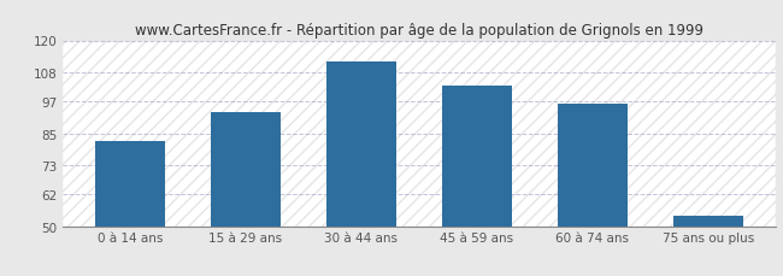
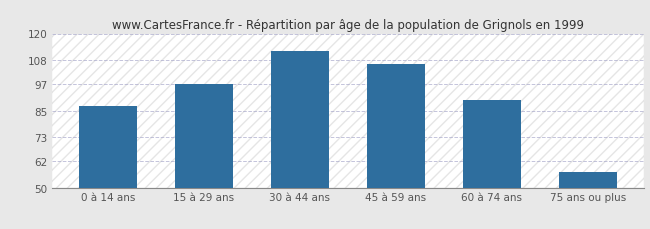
0 à 14 ans: 82 -> 87
15 à 29 ans: 93 -> 97
45 à 59 ans: 103 -> 106
60 à 74 ans: 96 -> 90
75 ans ou plus: 54 -> 57
